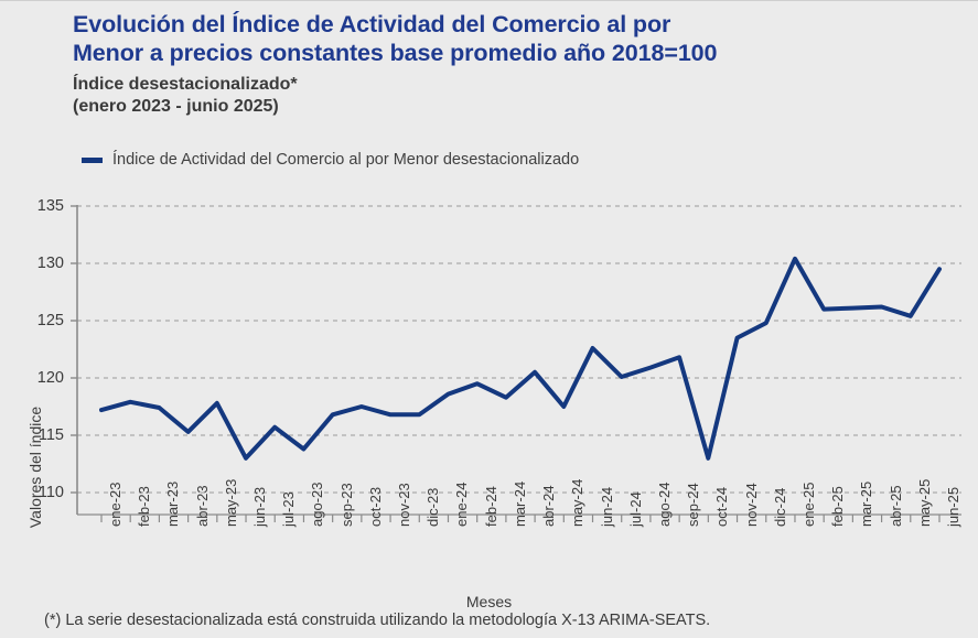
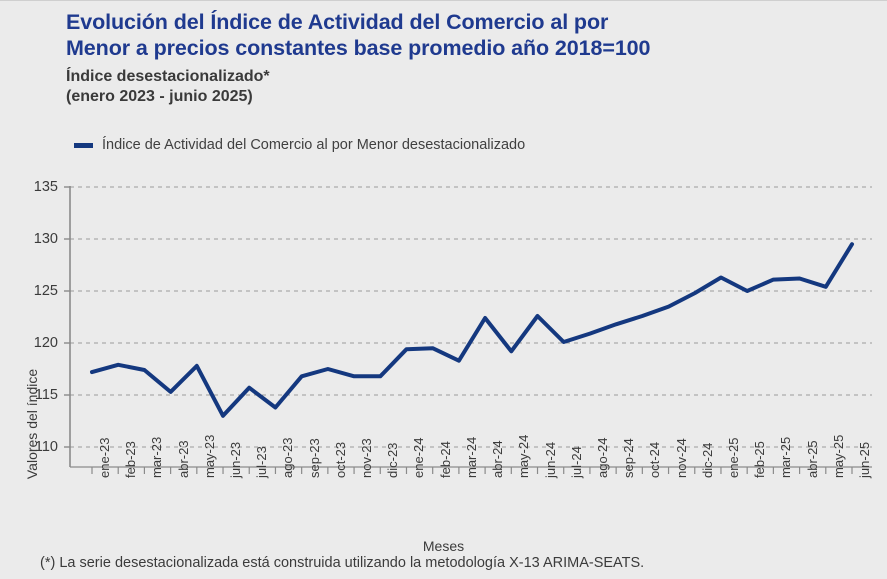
ene-24: 118.6 -> 119.4
abr-24: 120.5 -> 122.4
may-24: 117.5 -> 119.2
oct-24: 113.0 -> 122.6
ene-25: 130.4 -> 126.3
feb-25: 126.0 -> 125.0
